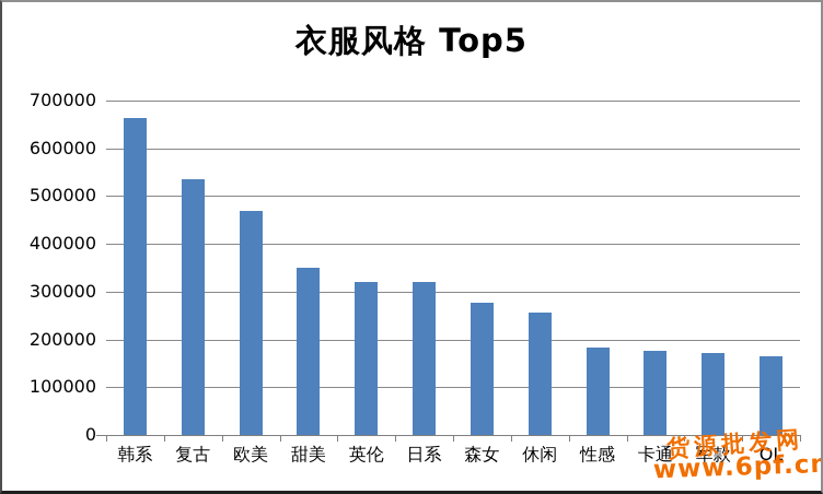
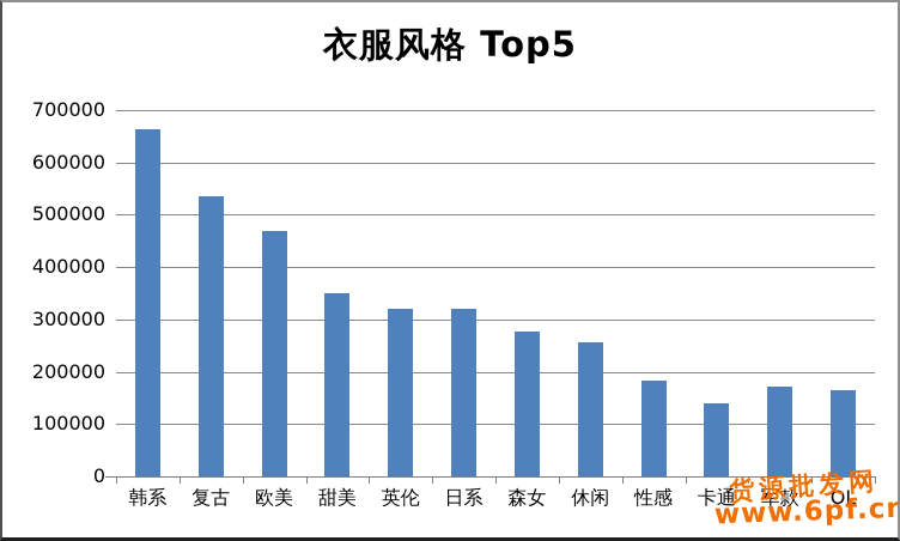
卡通: 180000 -> 140000
